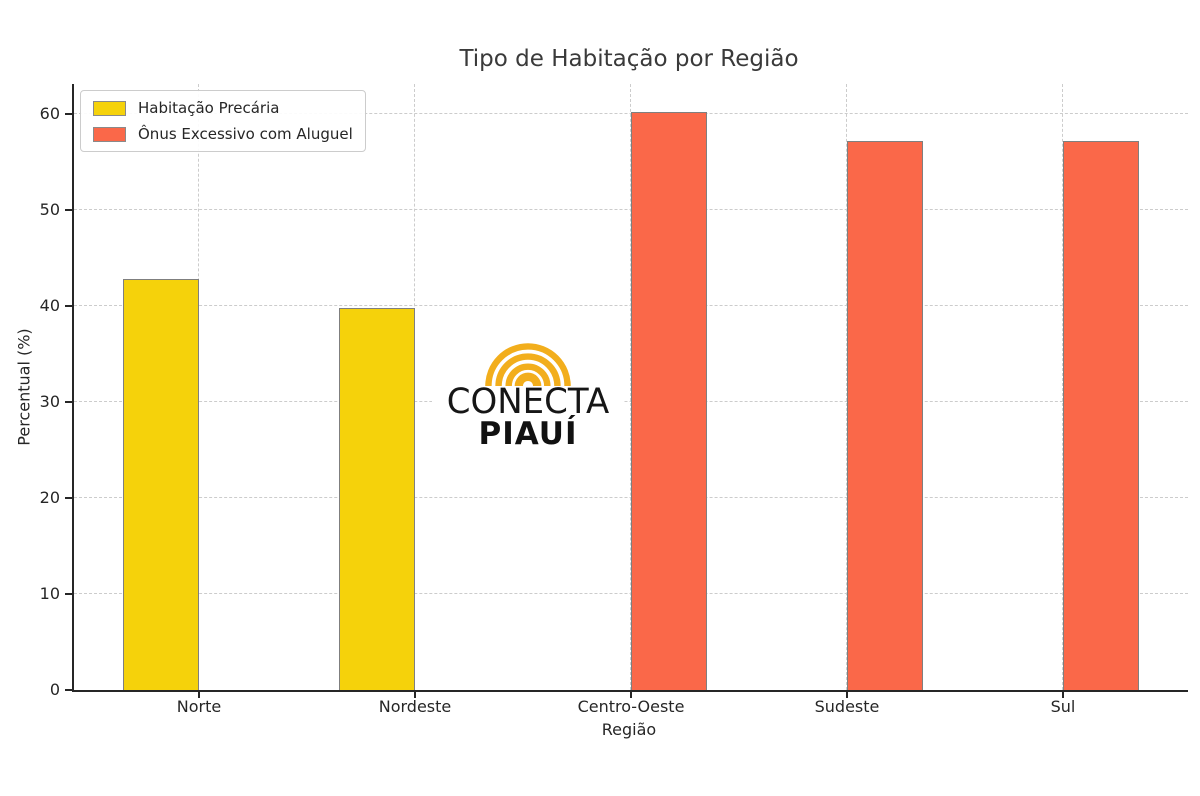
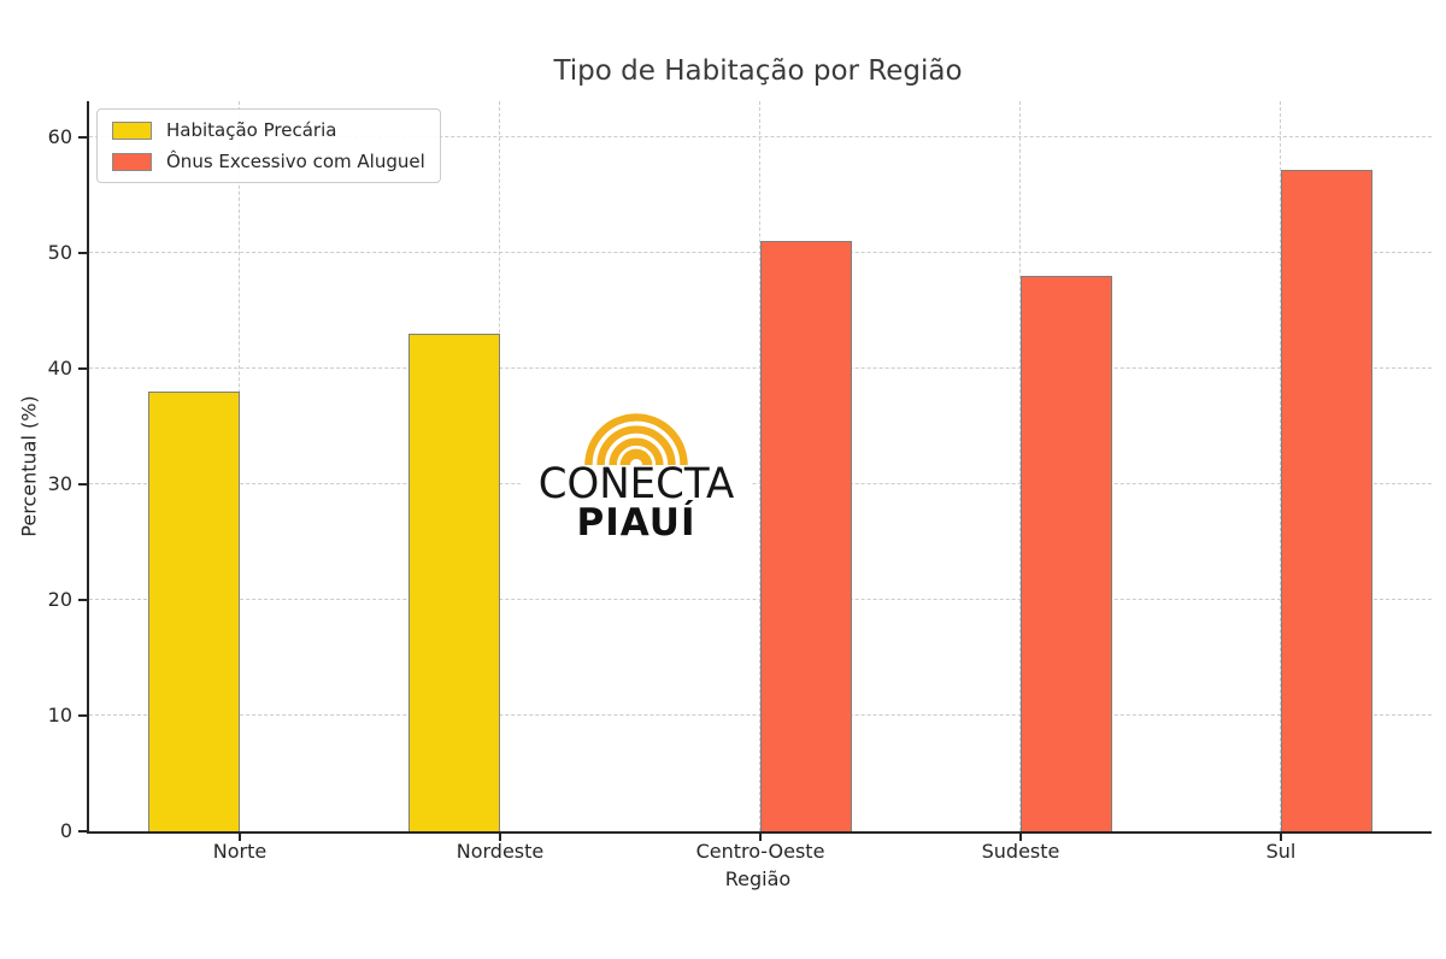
Habitação Precária/Norte: 43 -> 38
Habitação Precária/Nordeste: 40 -> 43
Ônus Excessivo com Aluguel/Centro-Oeste: 60 -> 51
Ônus Excessivo com Aluguel/Sudeste: 57 -> 48
